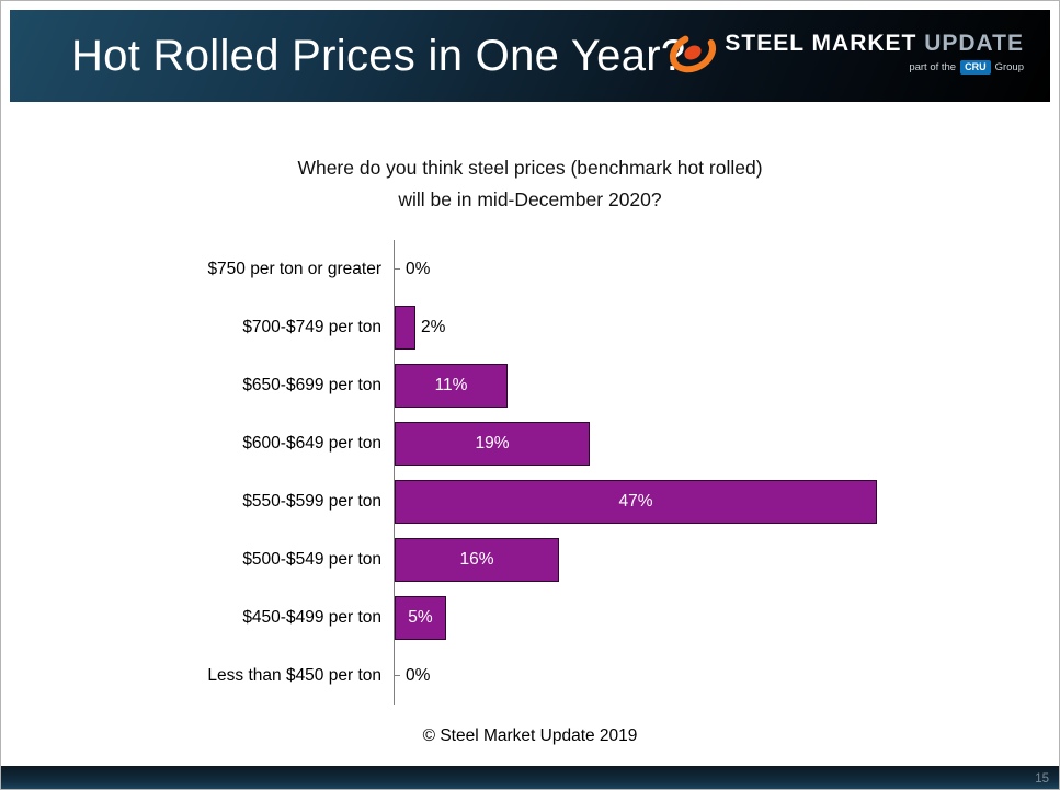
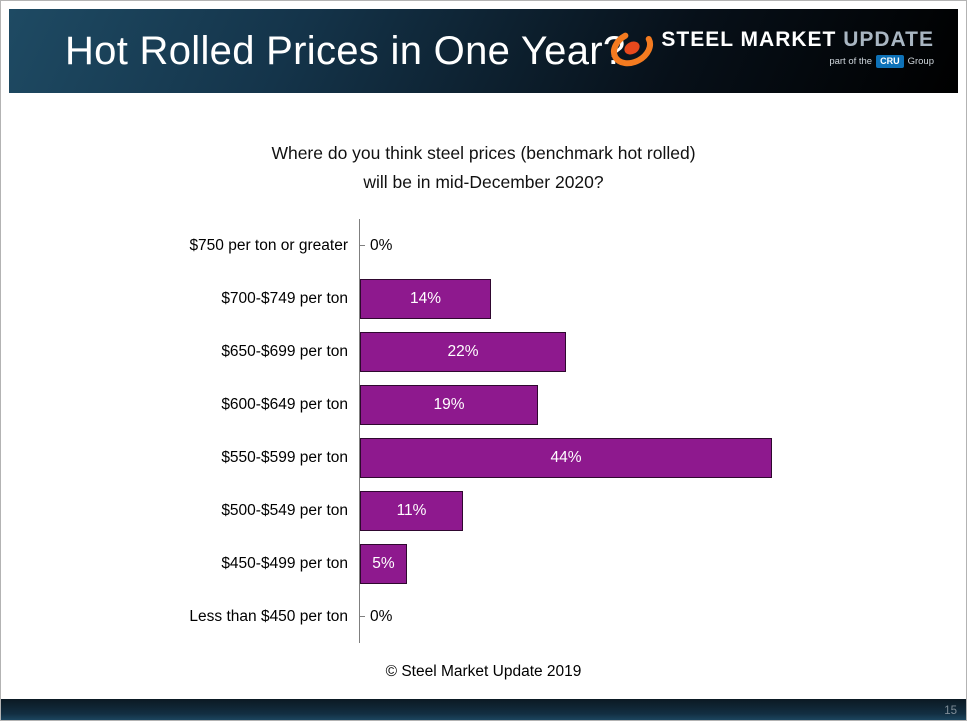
$700-$749 per ton: 2% -> 14%
$650-$699 per ton: 11% -> 22%
$550-$599 per ton: 47% -> 44%
$500-$549 per ton: 16% -> 11%
